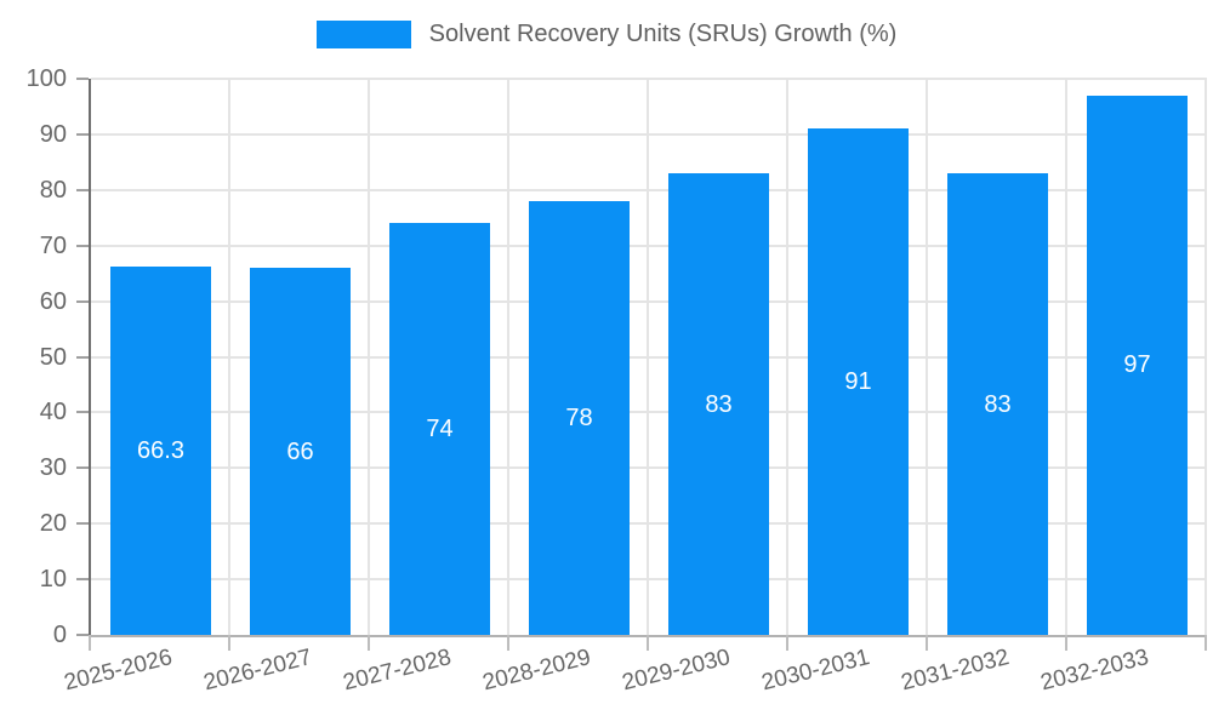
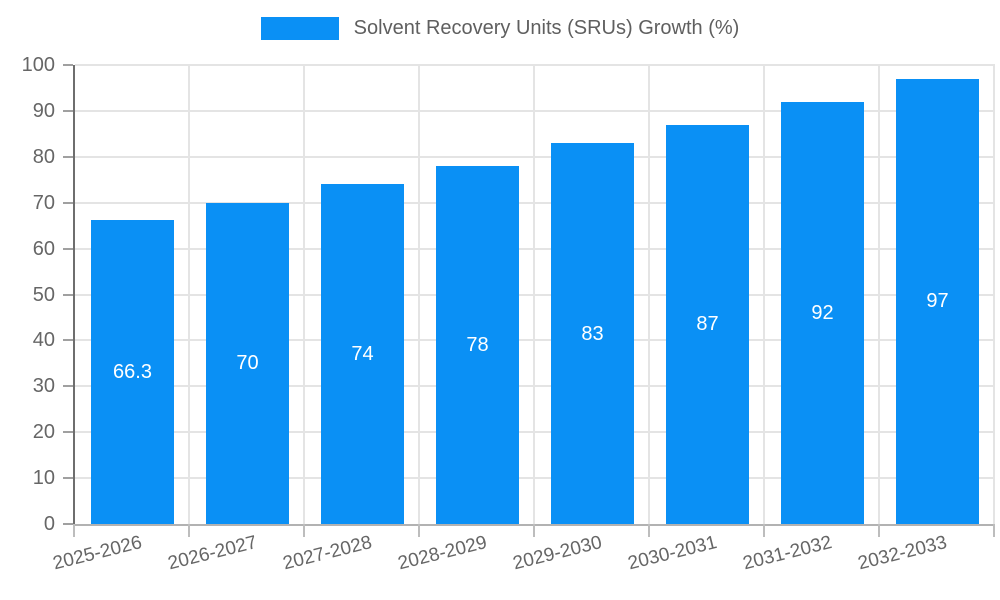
2026-2027: 66 -> 70
2030-2031: 91 -> 87
2031-2032: 83 -> 92
